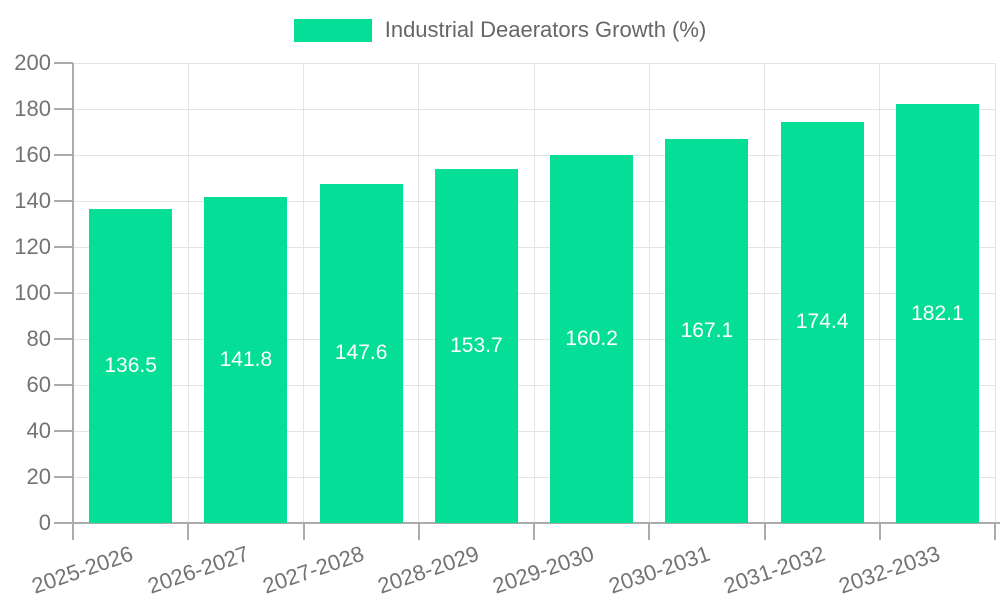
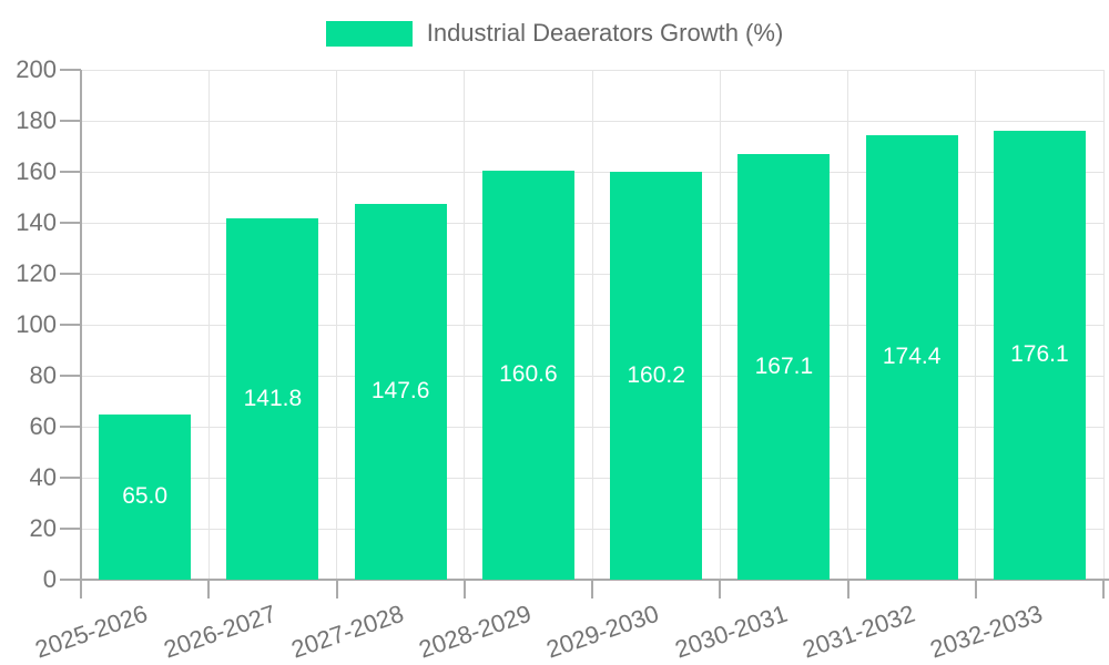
2025-2026: 136.5 -> 65.0
2028-2029: 153.7 -> 160.6
2032-2033: 182.1 -> 176.1
